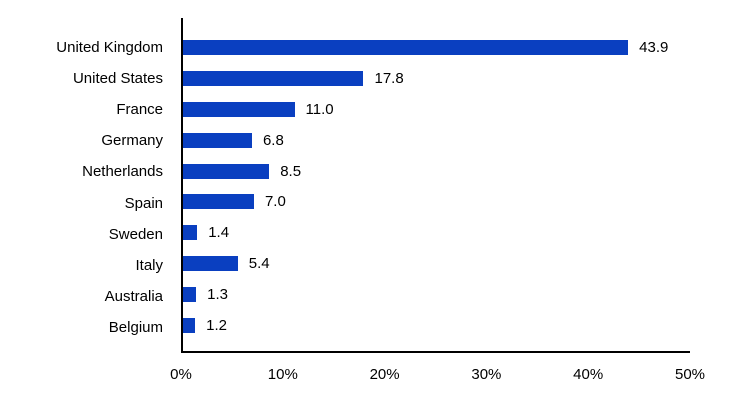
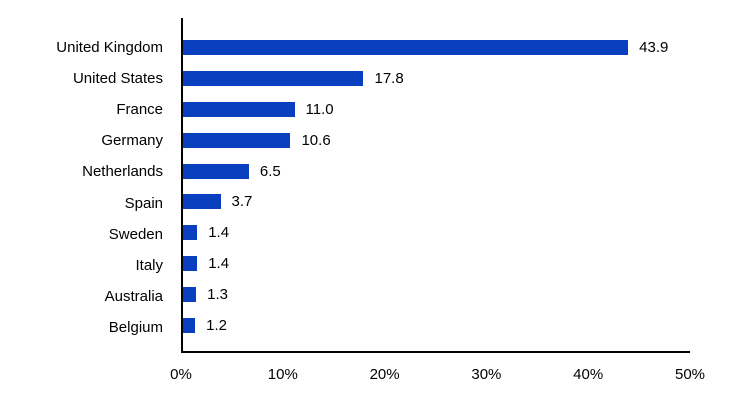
Germany: 6.8 -> 10.6
Netherlands: 8.5 -> 6.5
Spain: 7.0 -> 3.7
Italy: 5.4 -> 1.4
